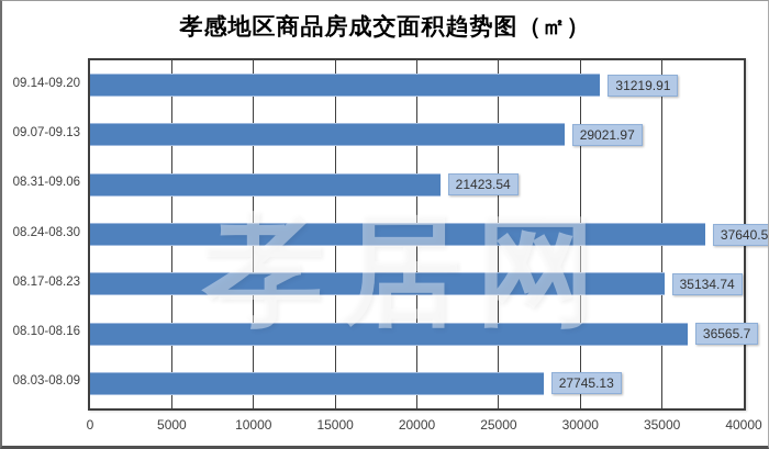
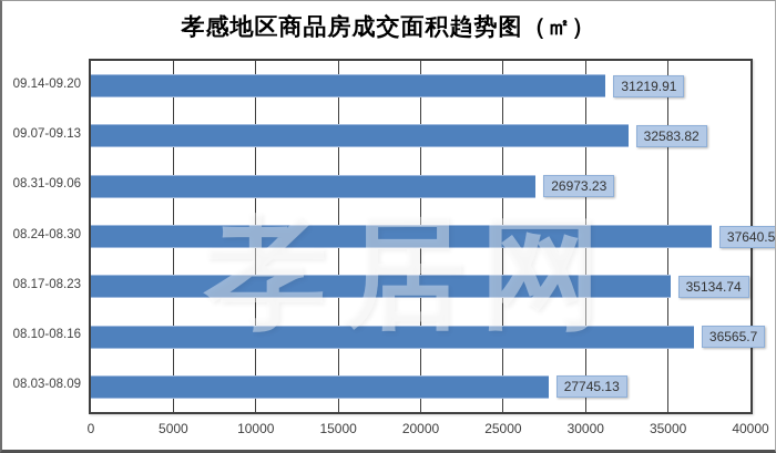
09.07-09.13: 29021.97 -> 32583.82
08.31-09.06: 21423.54 -> 26973.23
